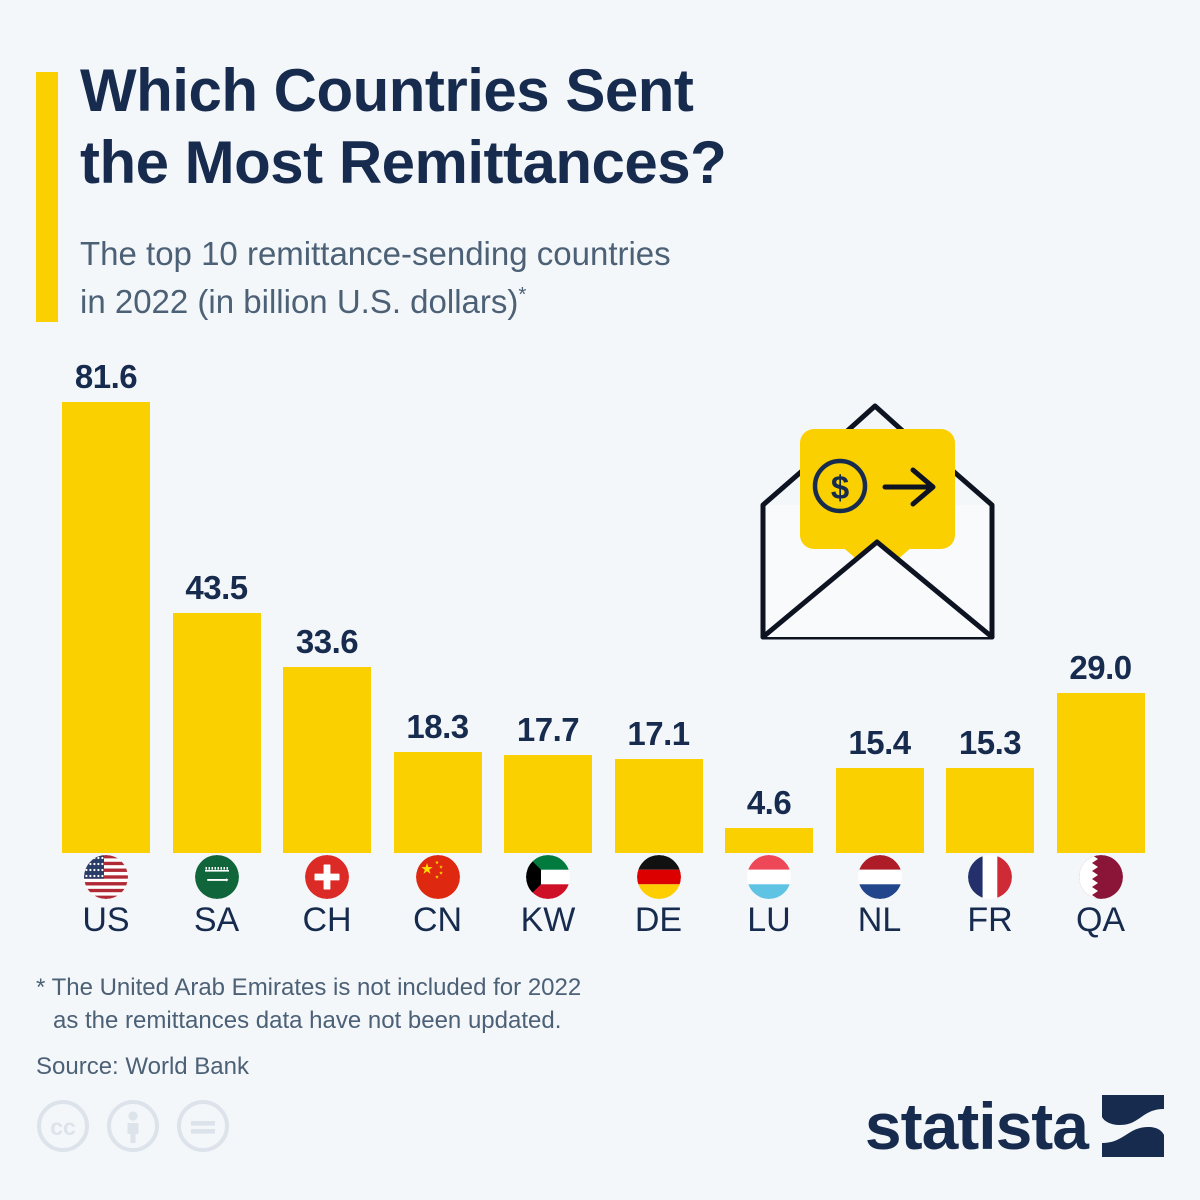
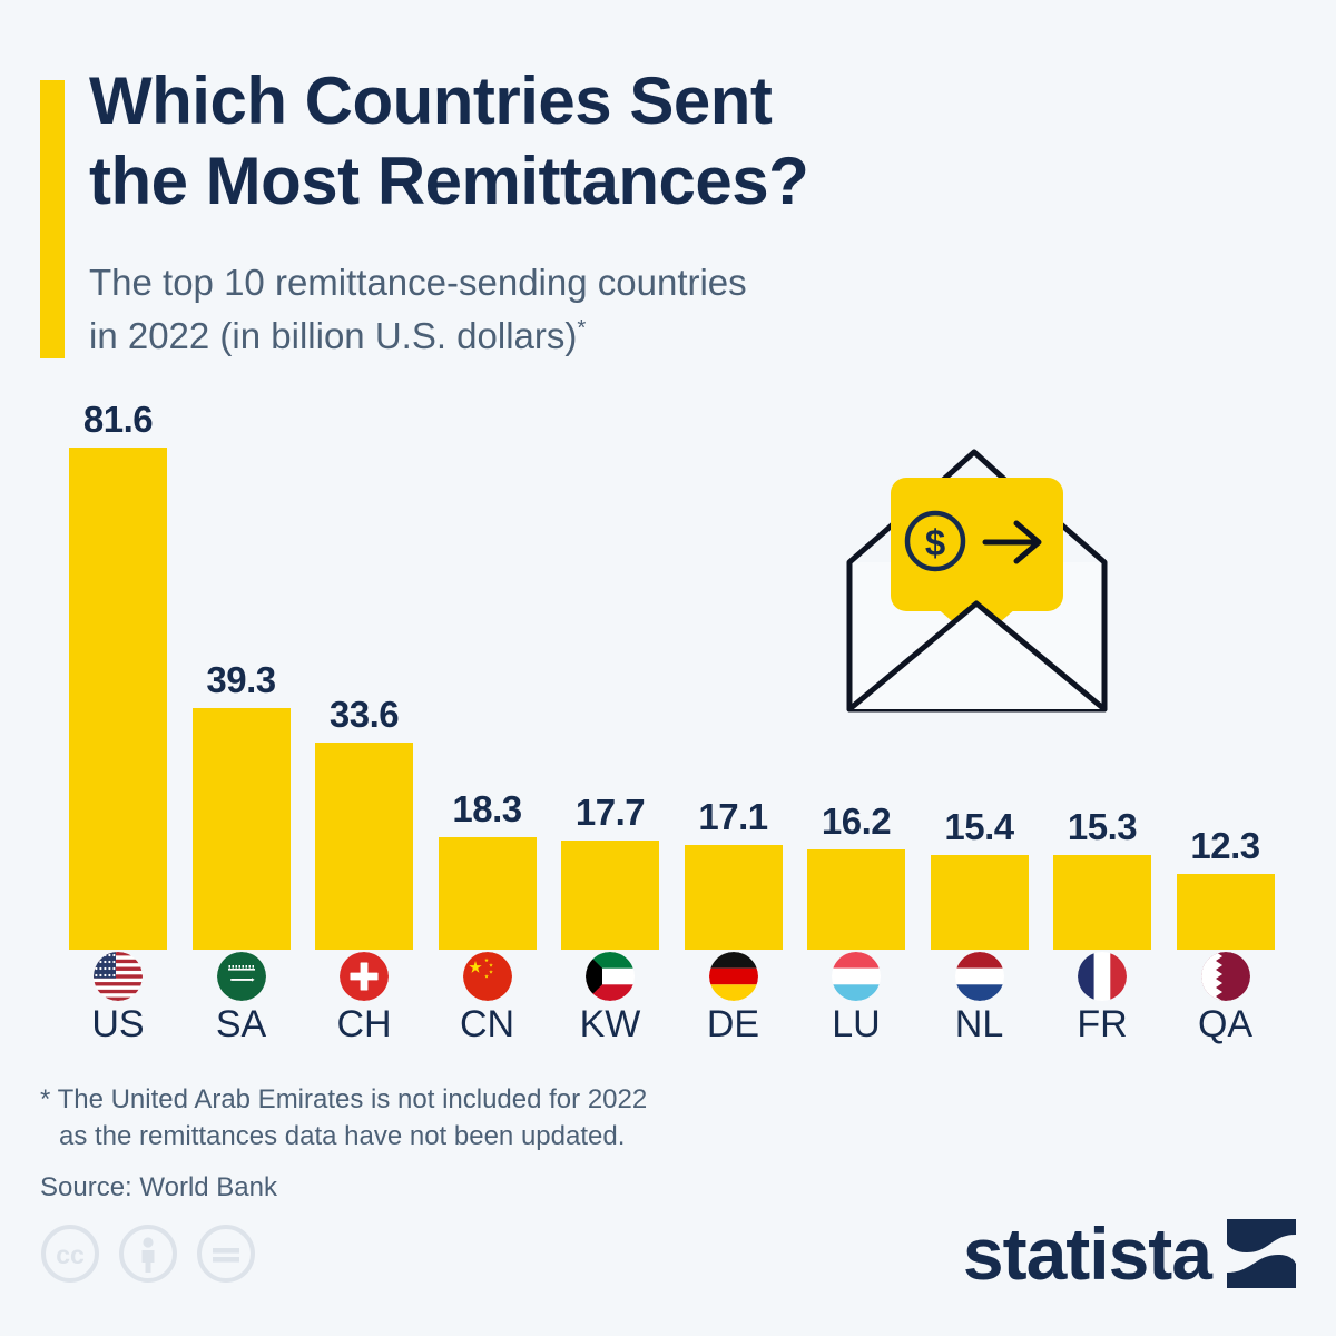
SA: 43.5 -> 39.3
LU: 4.6 -> 16.2
QA: 29.0 -> 12.3
